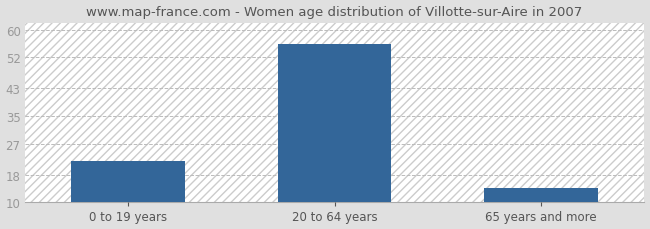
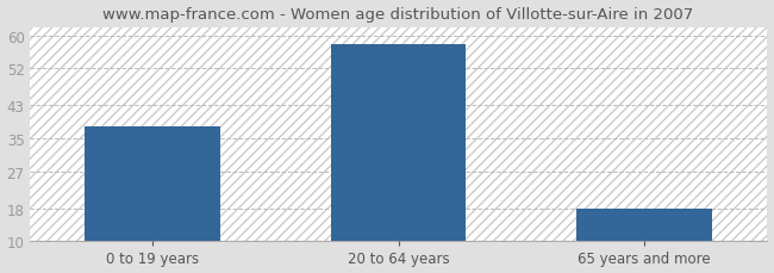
0 to 19 years: 22 -> 38
20 to 64 years: 56 -> 58
65 years and more: 14 -> 18
